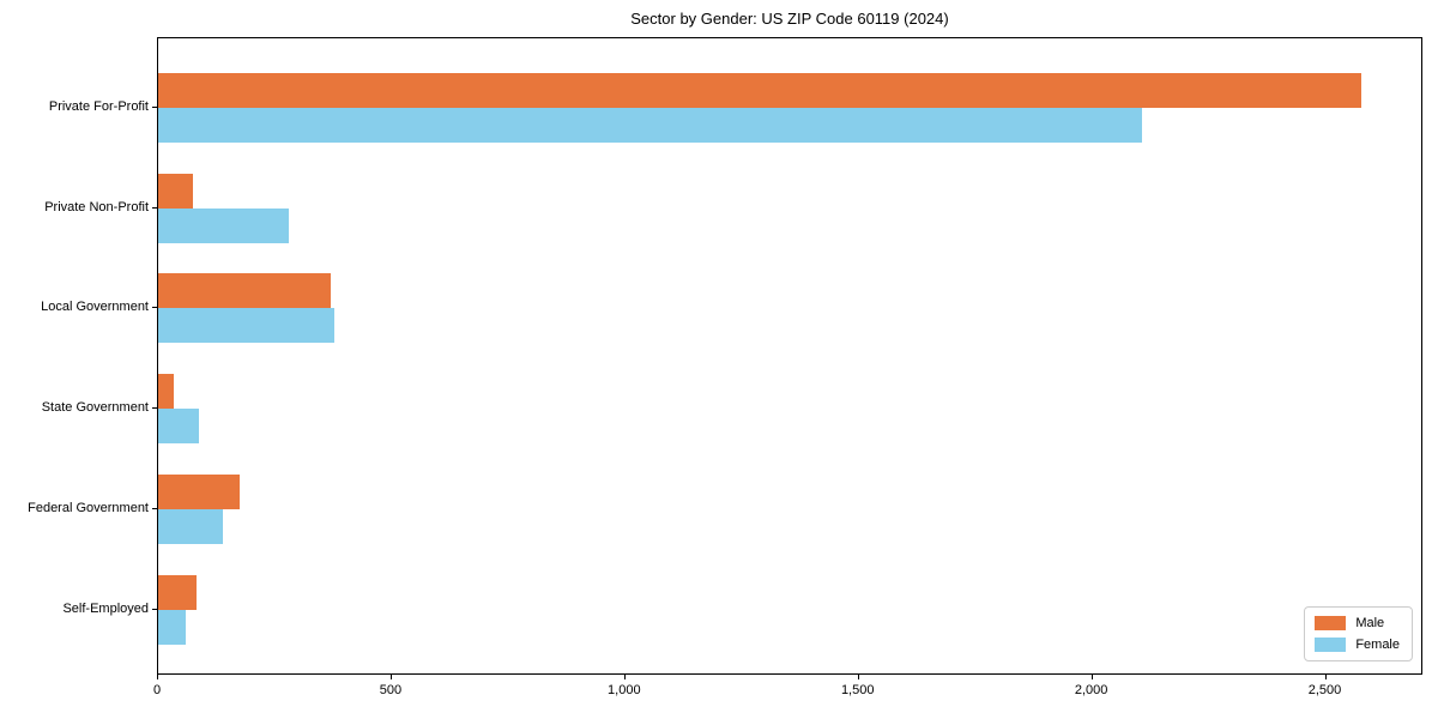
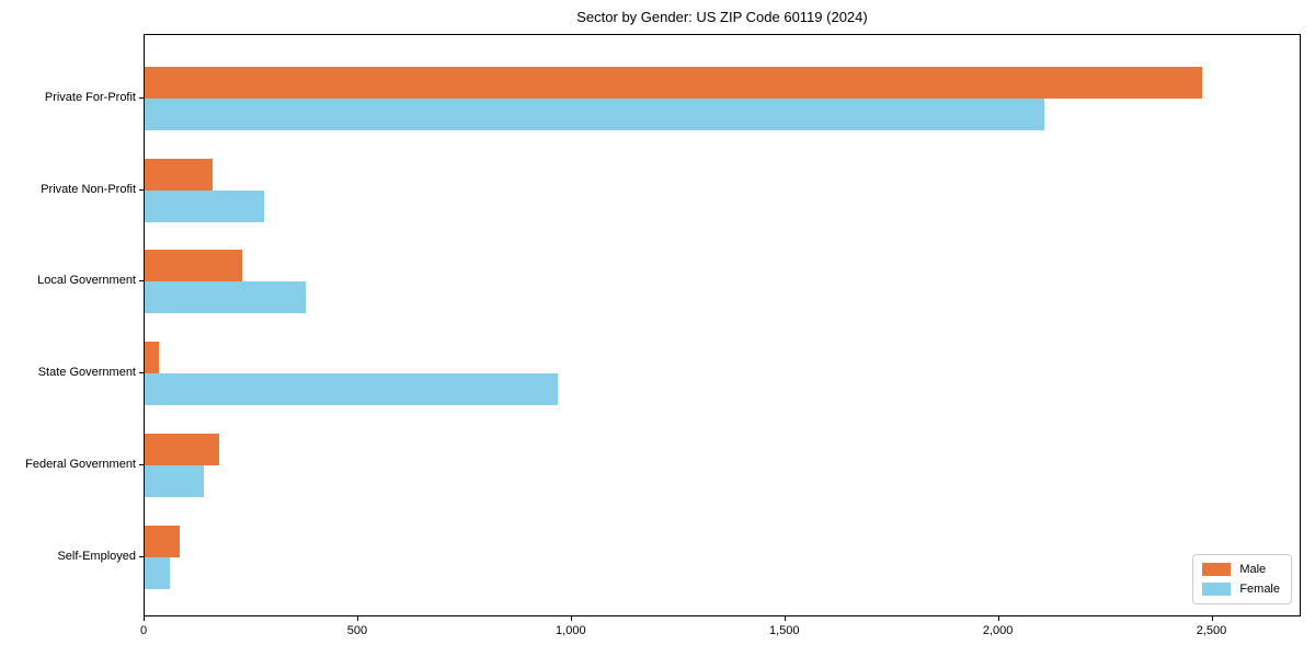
Male/Private For-Profit: 2580 -> 2480
Male/Private Non-Profit: 80 -> 160
Male/Local Government: 370 -> 230
Female/State Government: 90 -> 970
